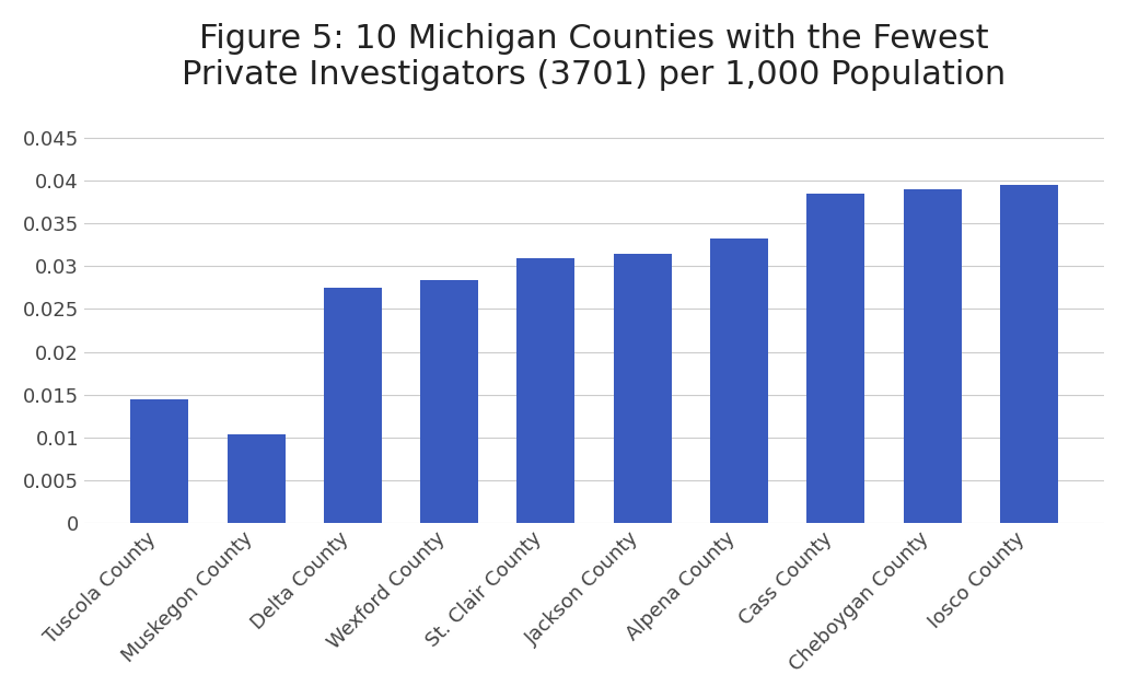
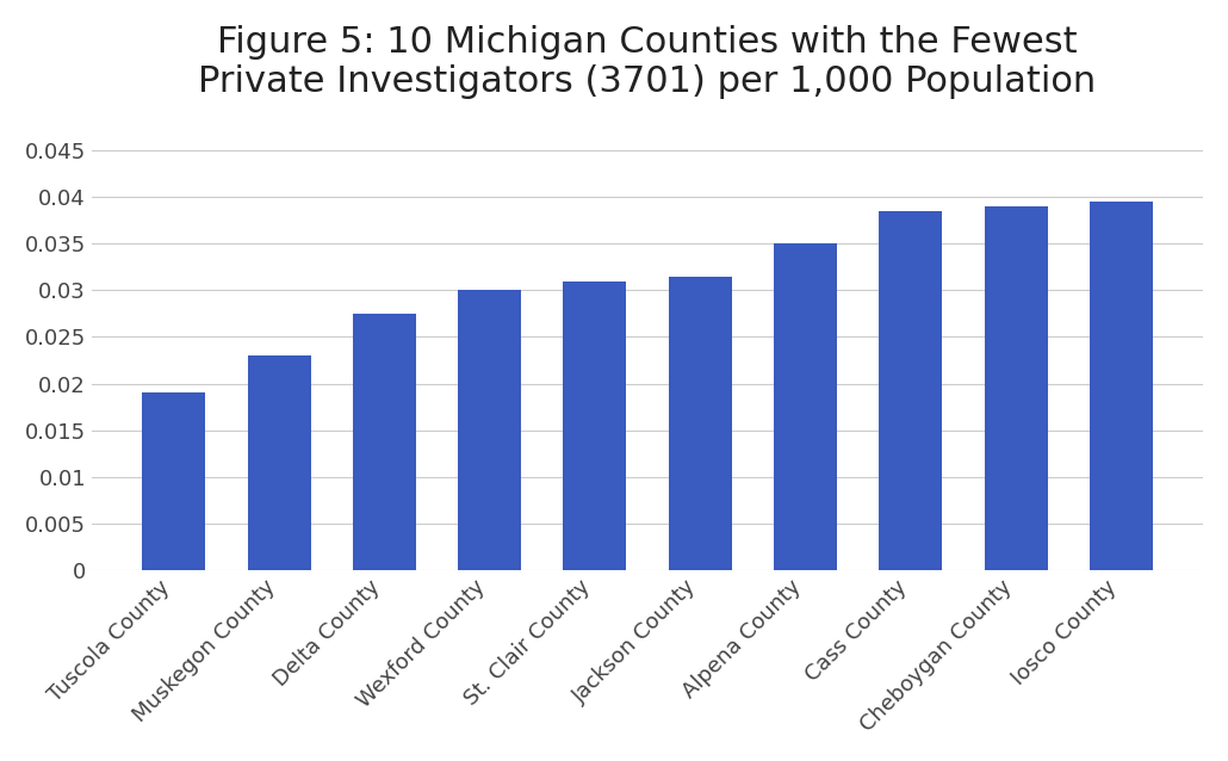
Tuscola County: 0.0144 -> 0.0190
Muskegon County: 0.0104 -> 0.0230
Wexford County: 0.0284 -> 0.0300
Alpena County: 0.0332 -> 0.0350
